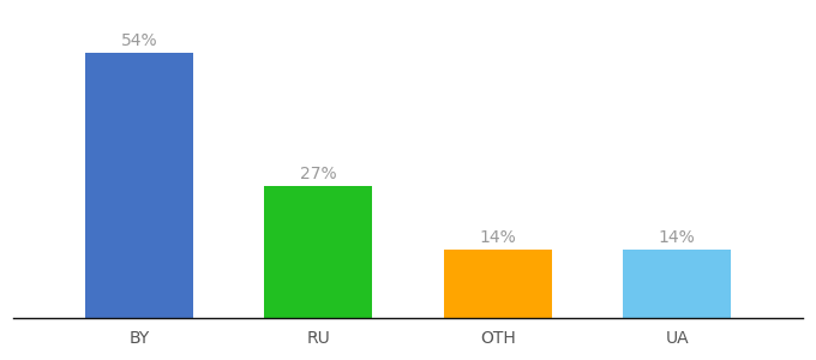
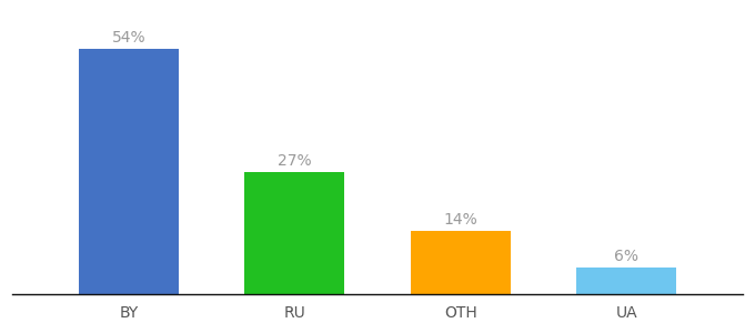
UA: 14% -> 6%
